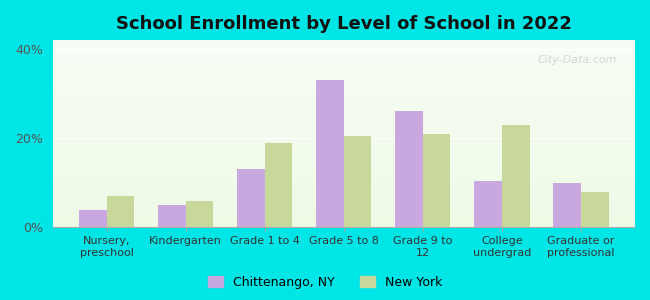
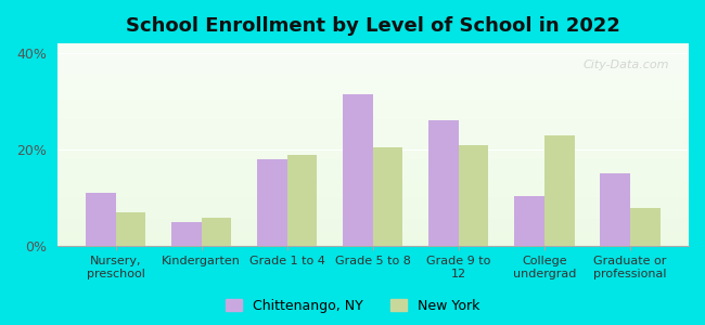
Chittenango, NY/Nursery, preschool: 4.0% -> 11.0%
Chittenango, NY/Grade 1 to 4: 13.0% -> 18.0%
Chittenango, NY/Grade 5 to 8: 33.0% -> 31.5%
Chittenango, NY/Graduate or professional: 10.0% -> 15.0%
